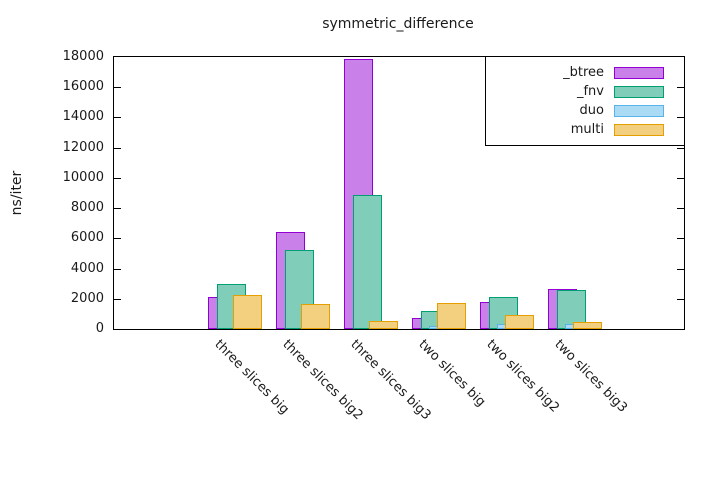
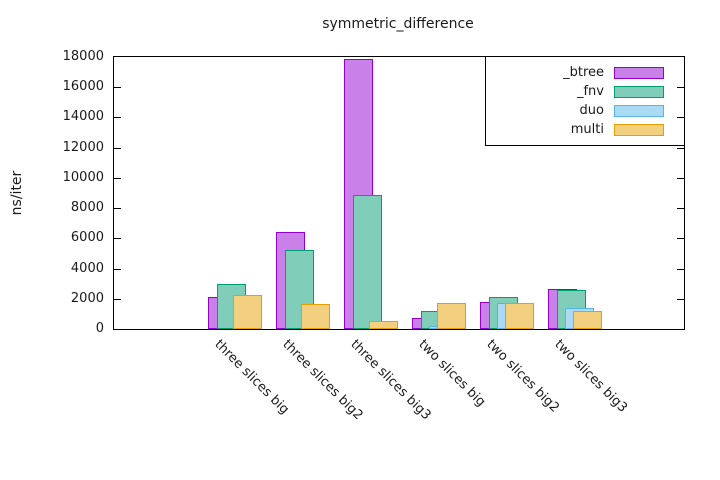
duo/two slices big2: 400 -> 1700
multi/two slices big2: 900 -> 1700
duo/two slices big3: 300 -> 1400
multi/two slices big3: 400 -> 1200
